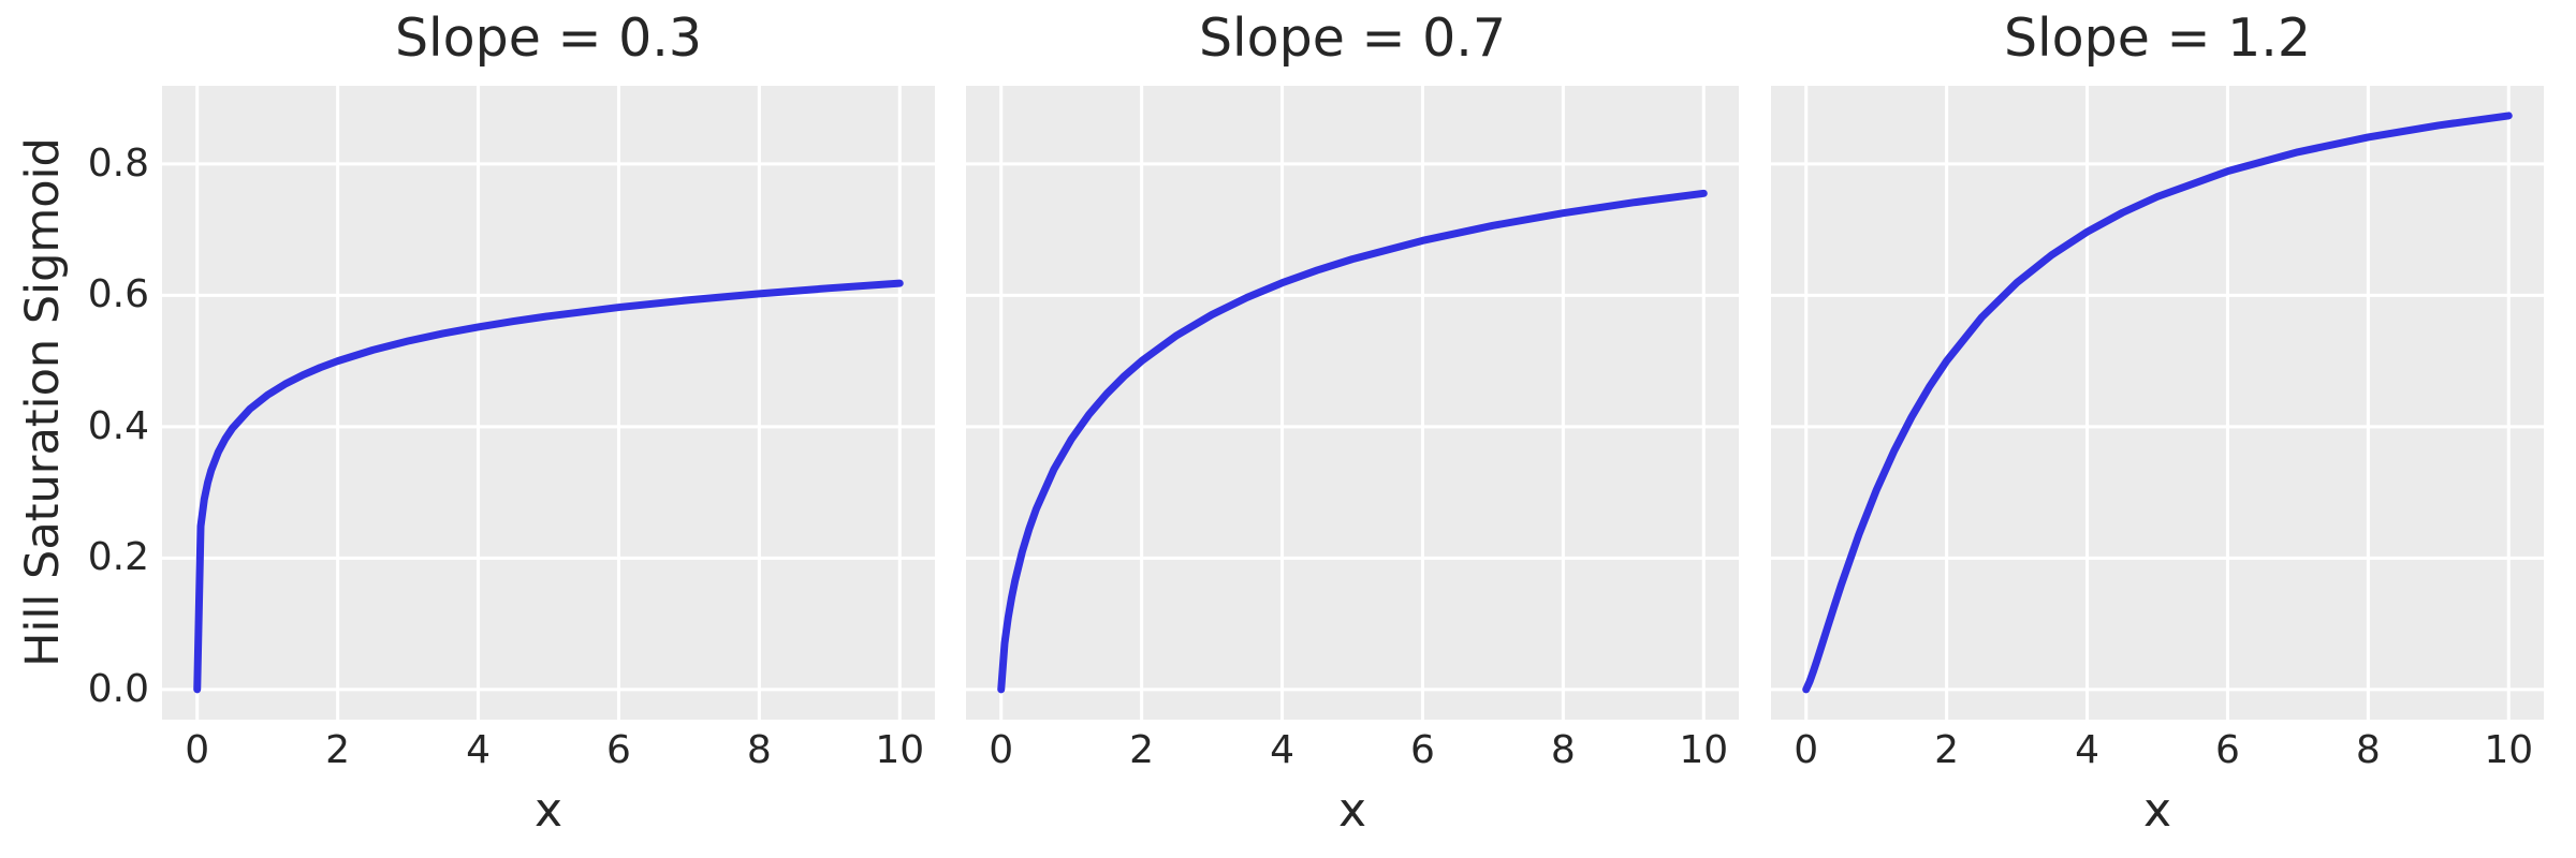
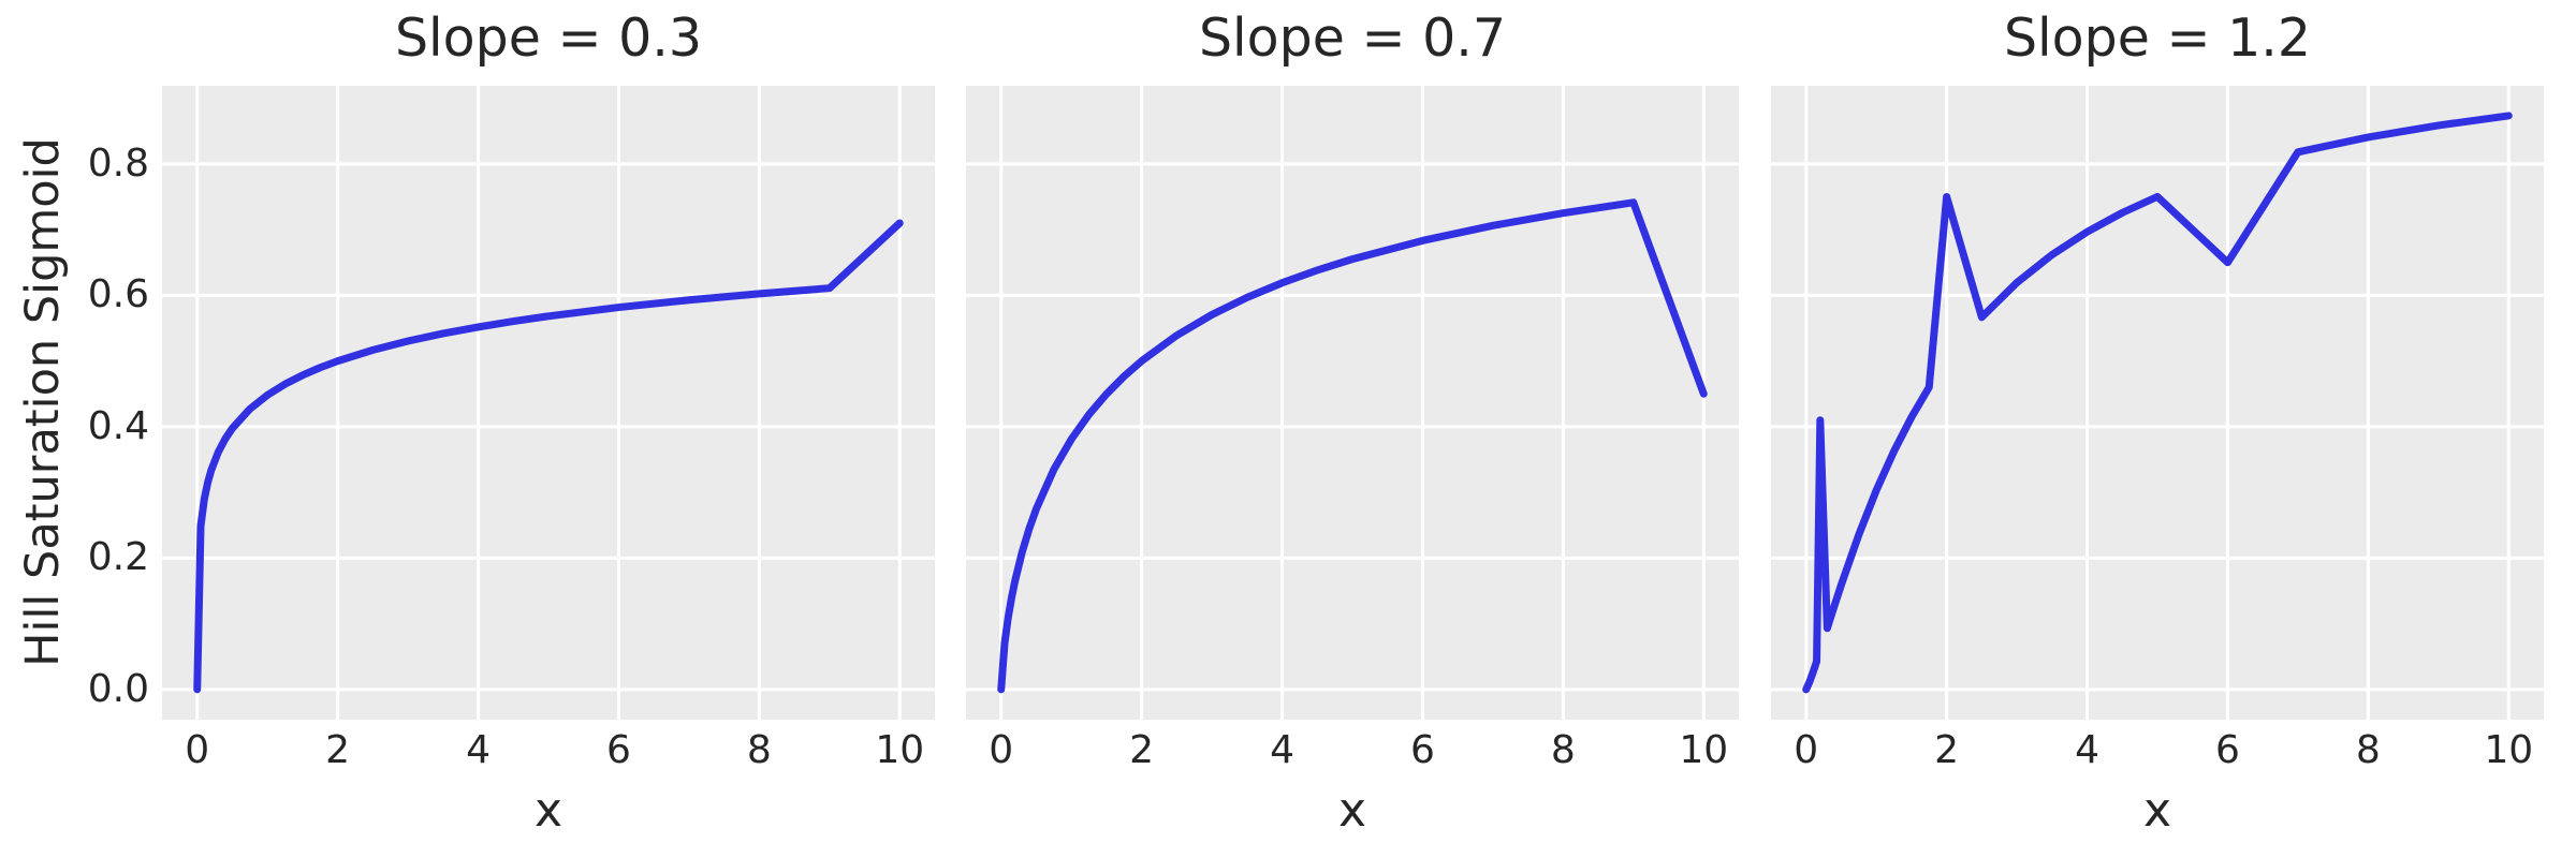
Slope = 1.2/0.2: 0.06 -> 0.41
Slope = 1.2/2: 0.50 -> 0.75
Slope = 1.2/6: 0.79 -> 0.65
Slope = 0.3/10: 0.62 -> 0.71
Slope = 0.7/10: 0.76 -> 0.45
